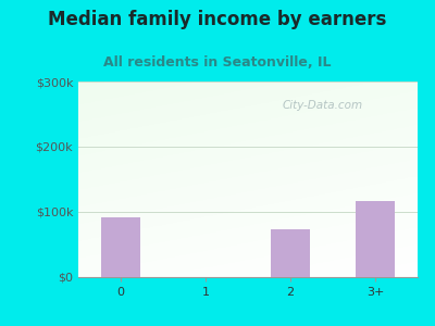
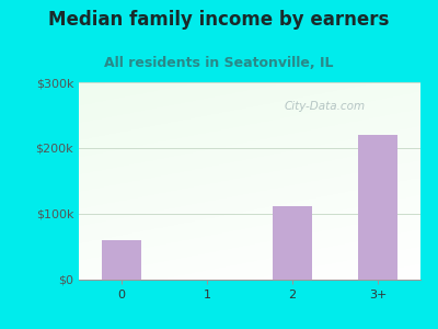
0: $92k -> $60k
2: $74k -> $112k
3+: $116k -> $220k
